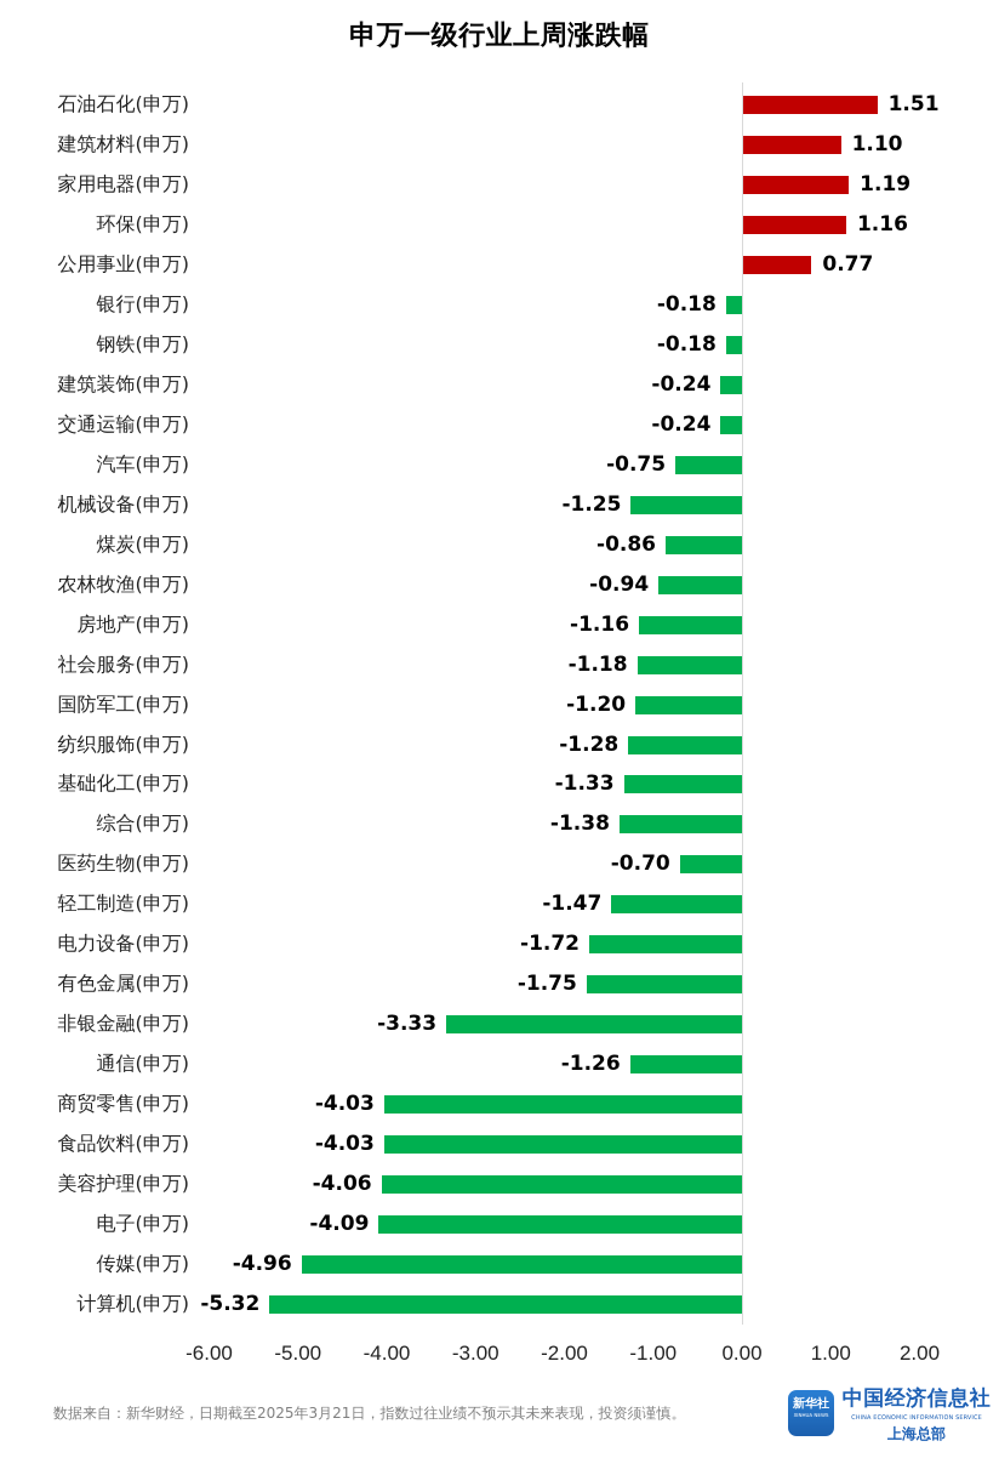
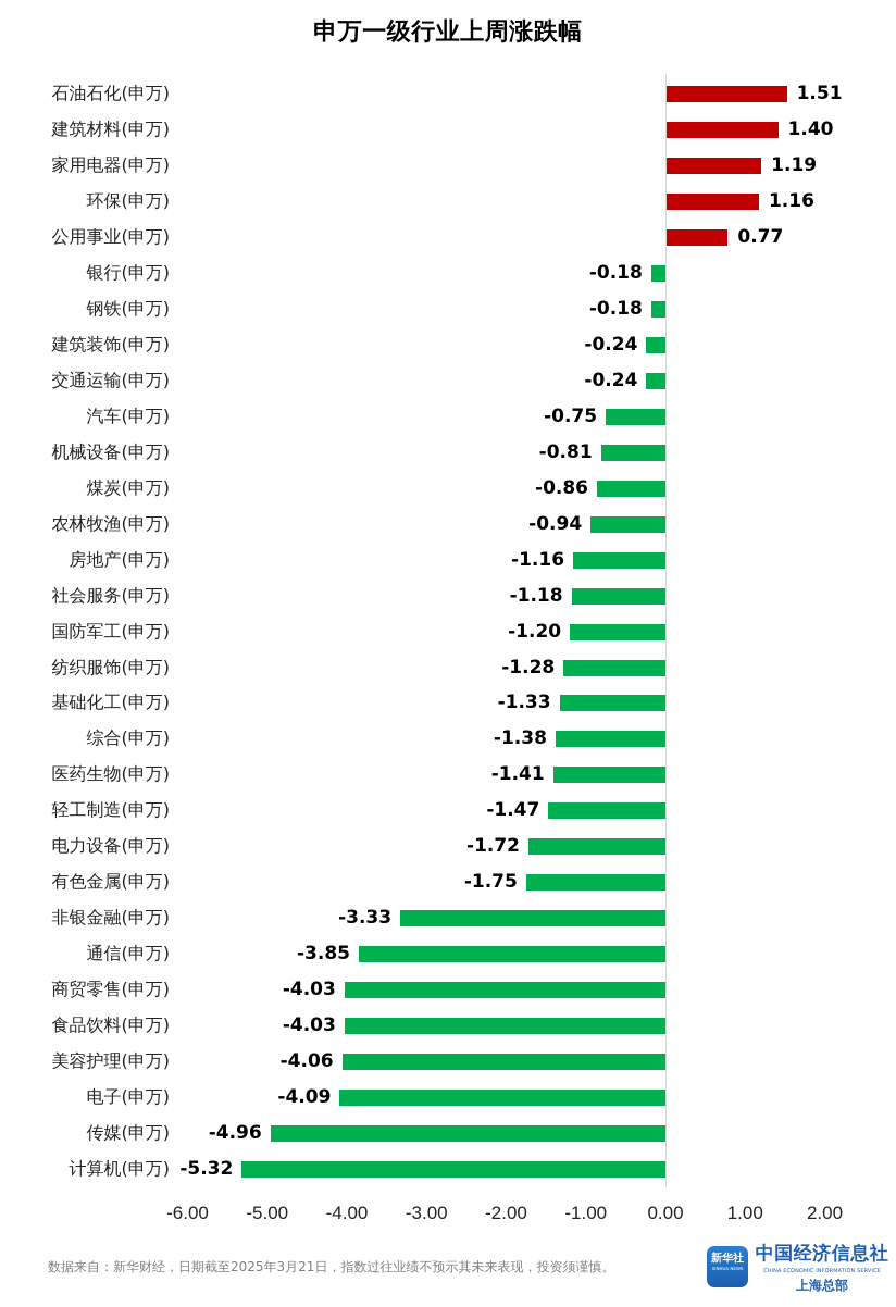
建筑材料(申万): 1.10 -> 1.40
机械设备(申万): -1.25 -> -0.81
医药生物(申万): -0.70 -> -1.41
通信(申万): -1.26 -> -3.85
